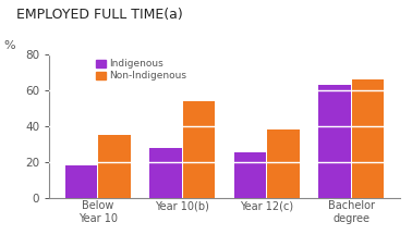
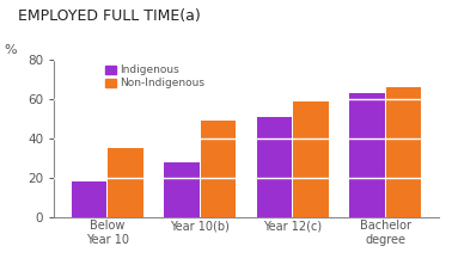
Non-Indigenous/Year 10(b): 54 -> 49
Indigenous/Year 12(c): 25 -> 51
Non-Indigenous/Year 12(c): 38 -> 59
